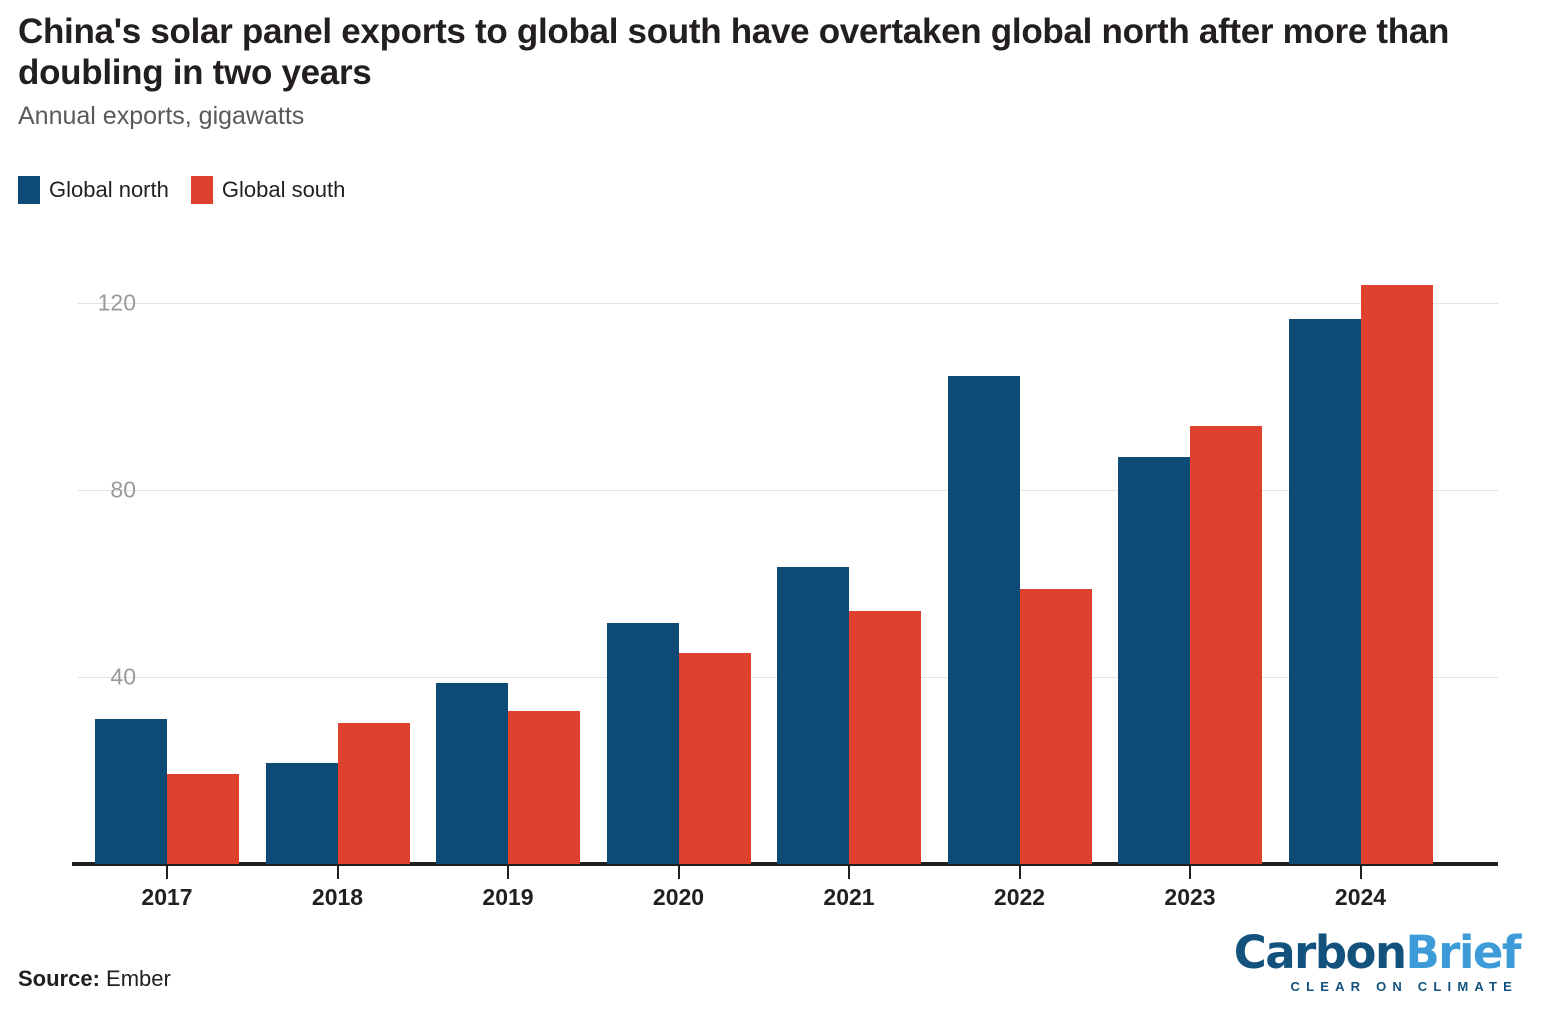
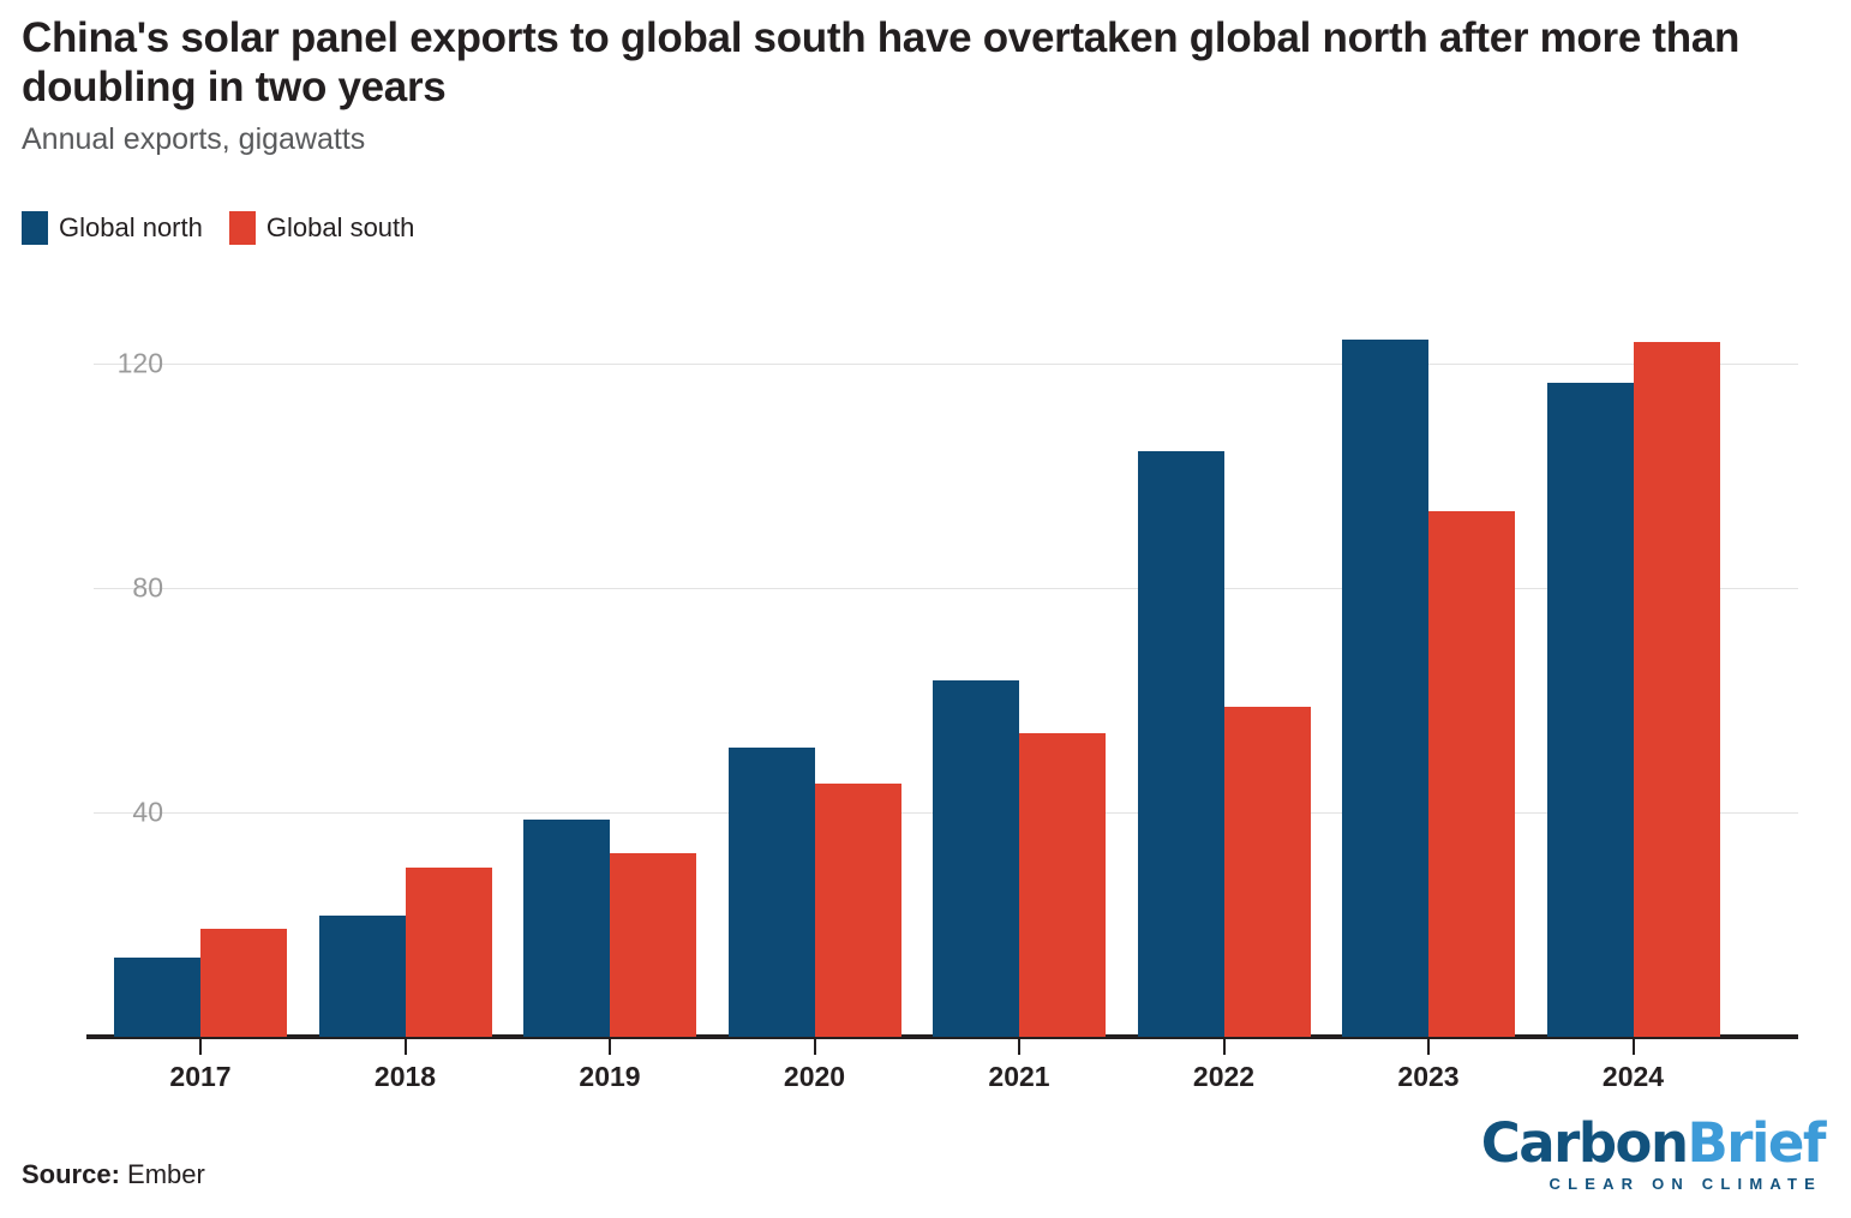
Global north/2017: 31 -> 14
Global north/2023: 87 -> 124
